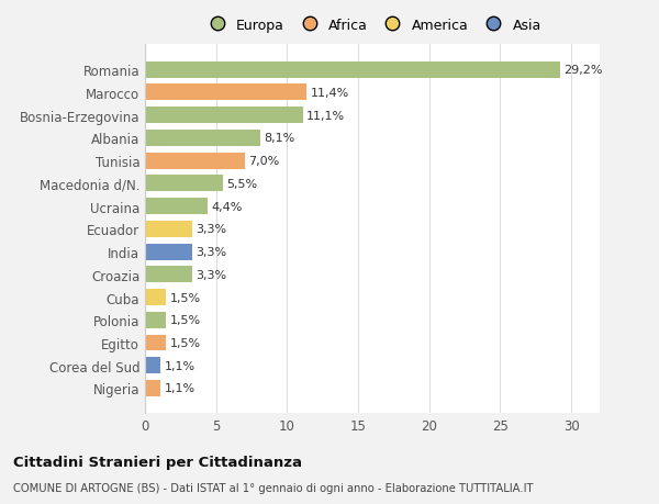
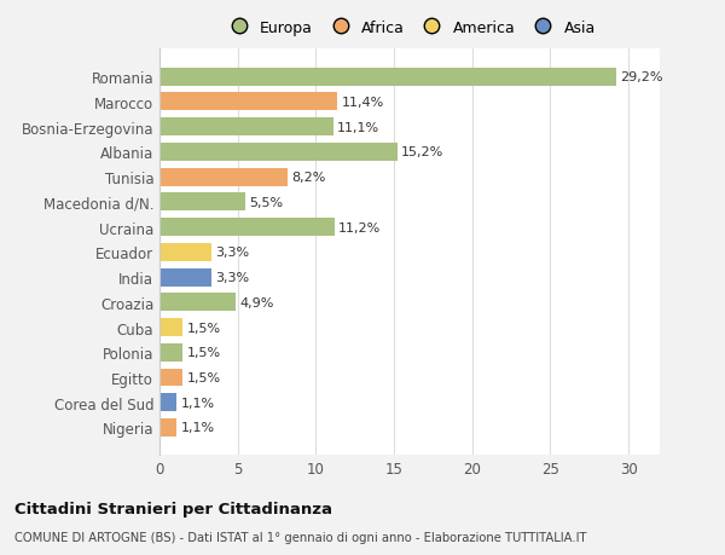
Albania: 8,1% -> 15,2%
Tunisia: 7,0% -> 8,2%
Ucraina: 4,4% -> 11,2%
Croazia: 3,3% -> 4,9%
